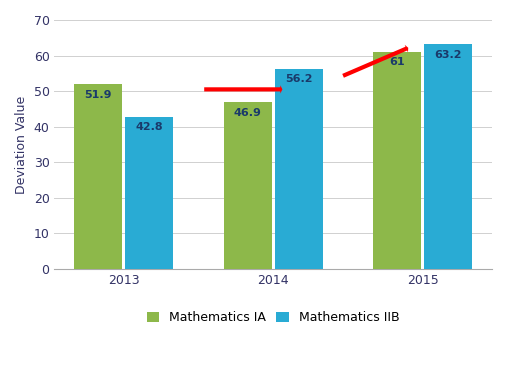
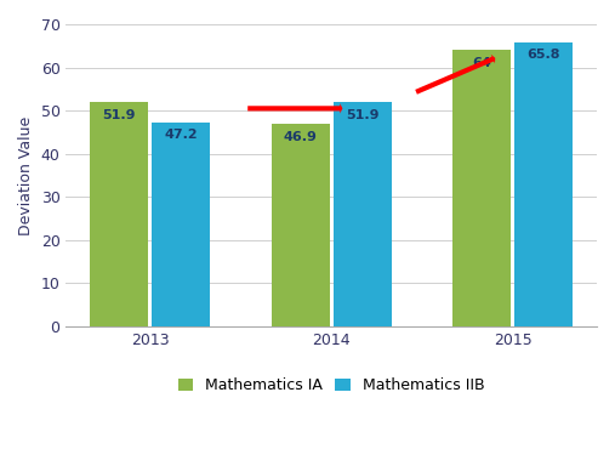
Mathematics IIB/2013: 42.8 -> 47.2
Mathematics IIB/2014: 56.2 -> 51.9
Mathematics IA/2015: 61 -> 64
Mathematics IIB/2015: 63.2 -> 65.8
